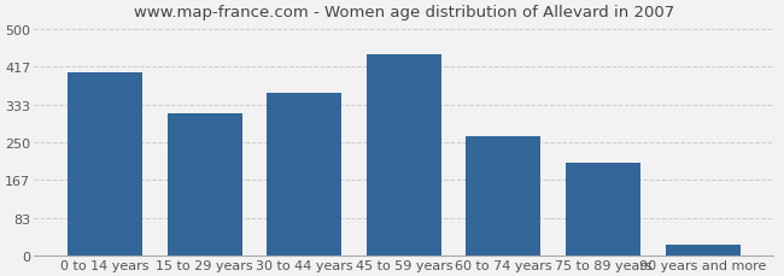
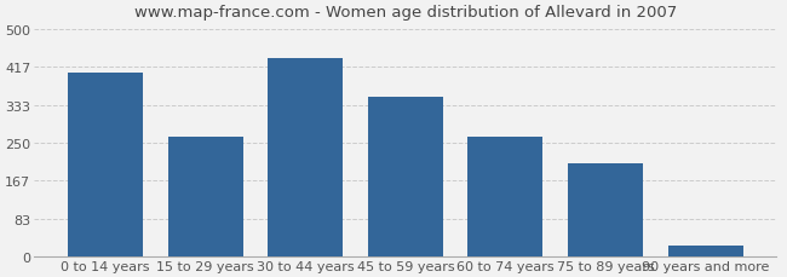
15 to 29 years: 315 -> 262
30 to 44 years: 360 -> 436
45 to 59 years: 445 -> 350
